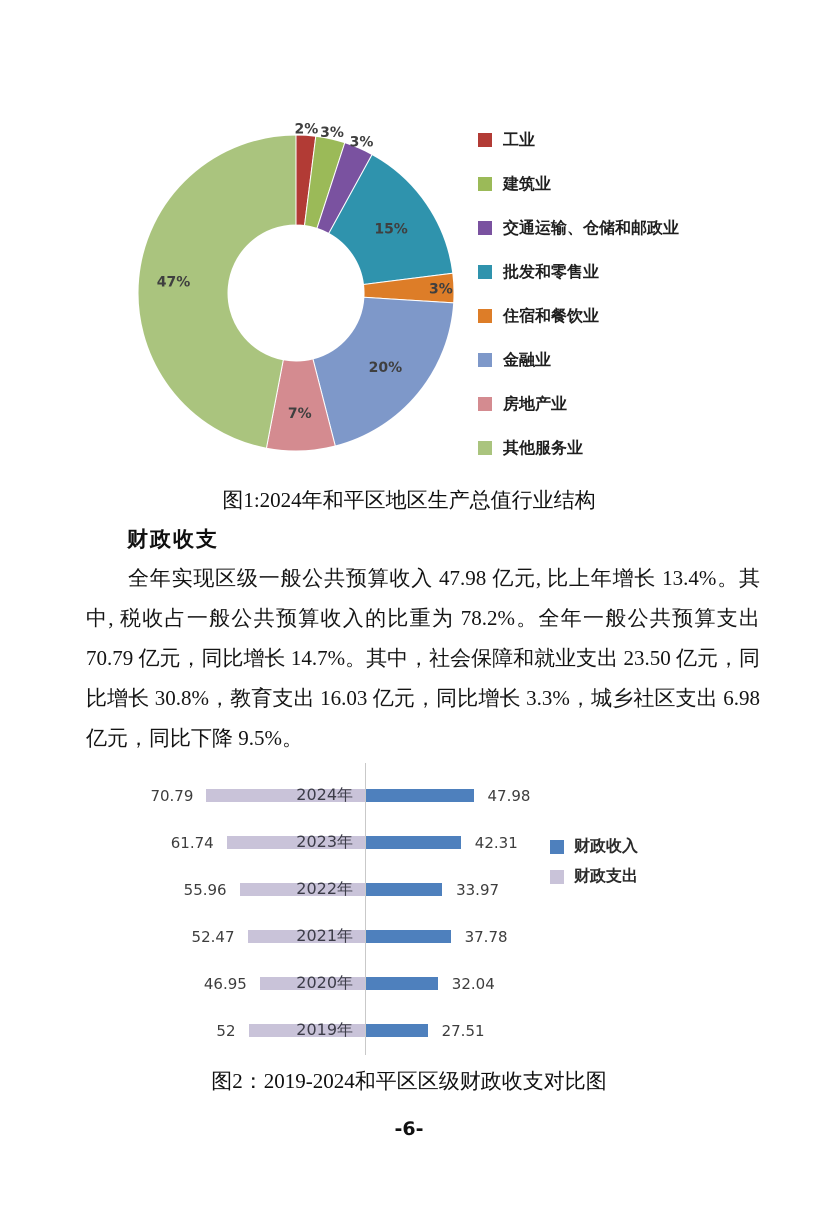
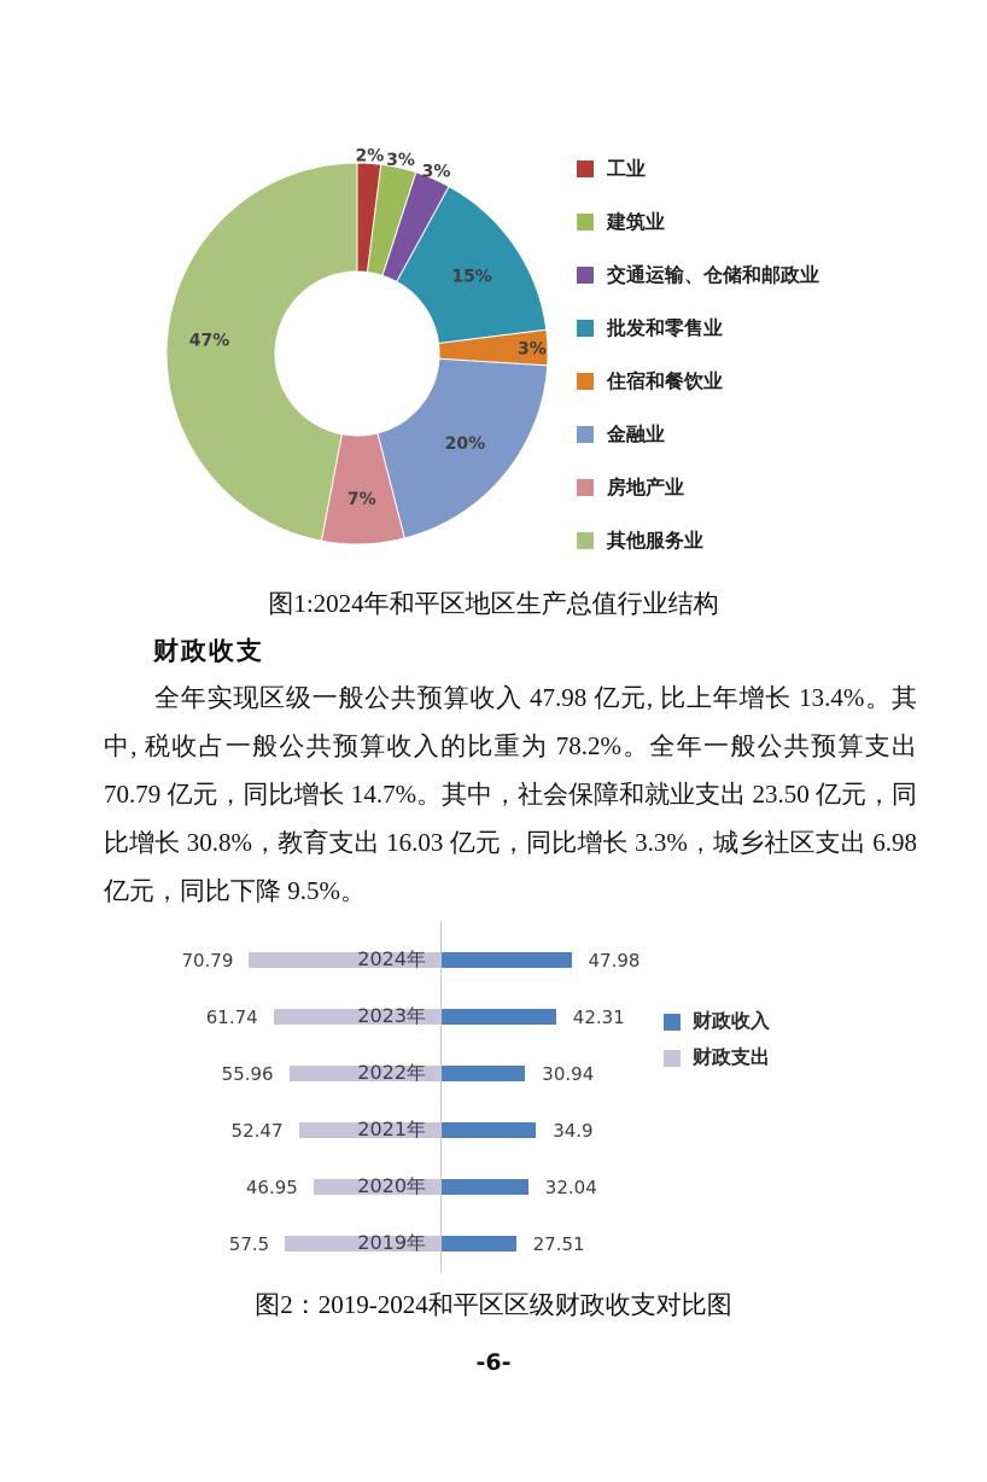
图2：2019-2024和平区区级财政收支对比图/财政收入/2022年: 33.97 -> 30.94
图2：2019-2024和平区区级财政收支对比图/财政收入/2021年: 37.78 -> 34.9
图2：2019-2024和平区区级财政收支对比图/财政支出/2019年: 52 -> 57.5
